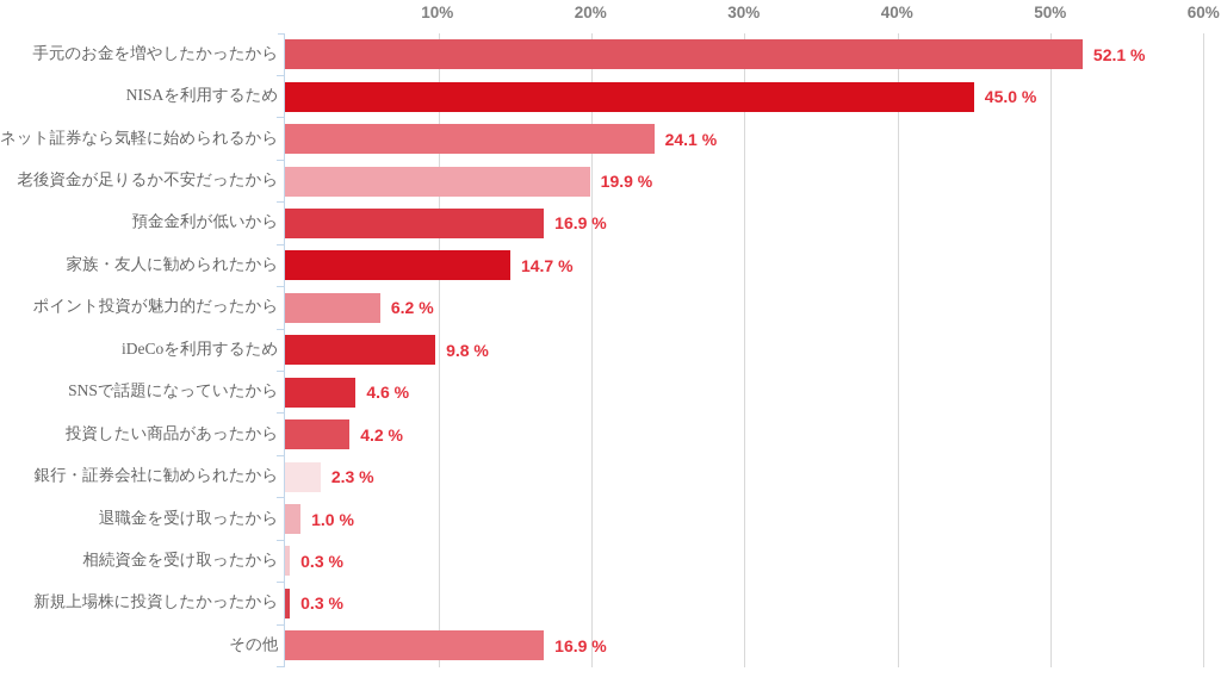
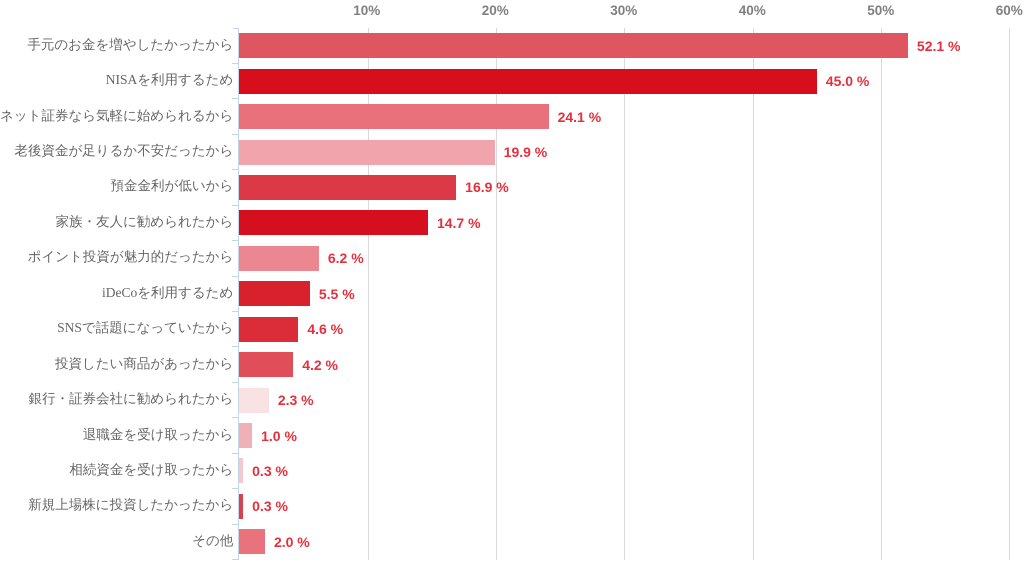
iDeCoを利用するため: 9.8 -> 5.5
その他: 16.9 -> 2.0
